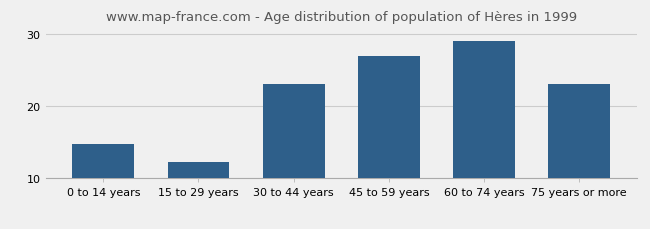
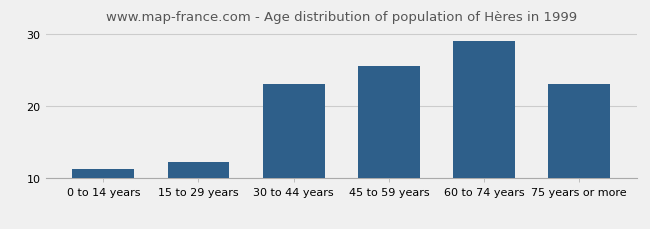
0 to 14 years: 14.8 -> 11.3
45 to 59 years: 27.0 -> 25.5
